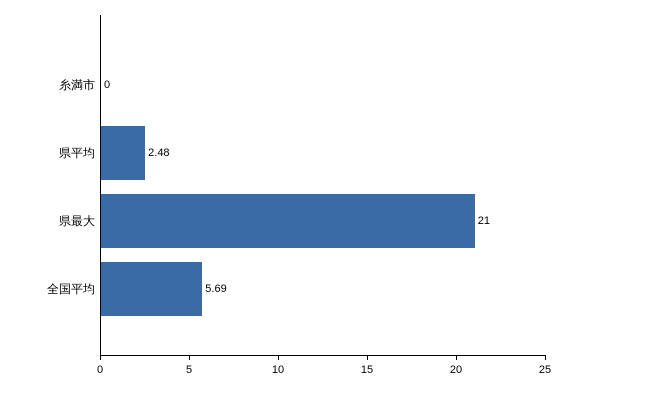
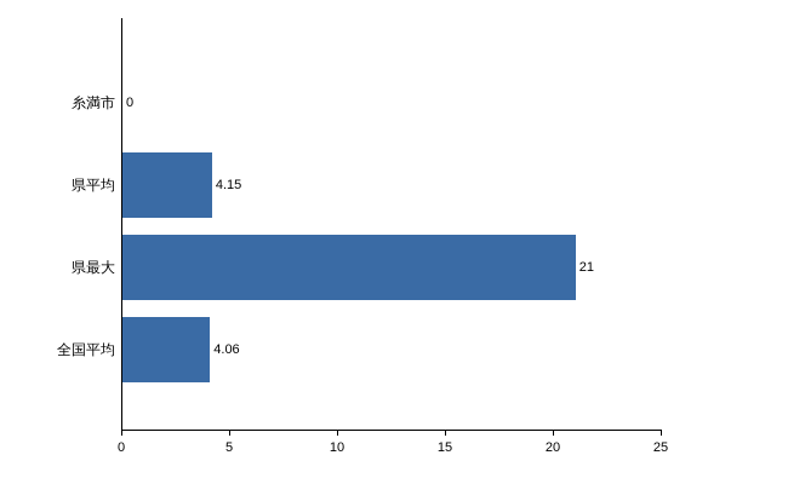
県平均: 2.48 -> 4.15
全国平均: 5.69 -> 4.06
